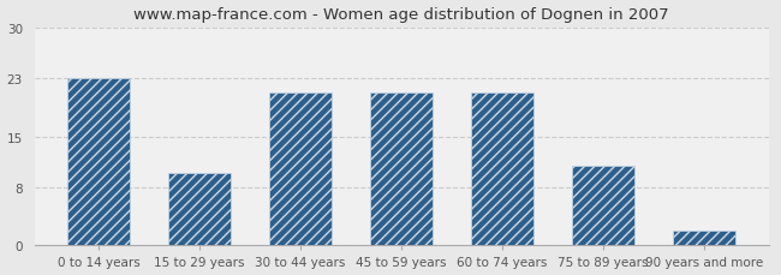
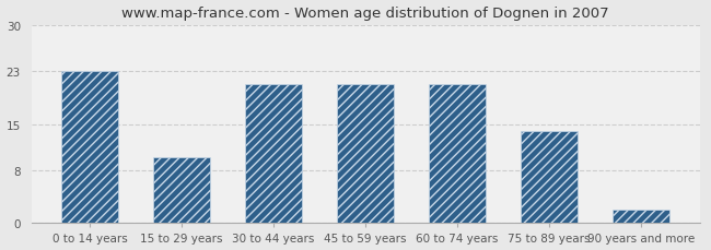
75 to 89 years: 11 -> 14
